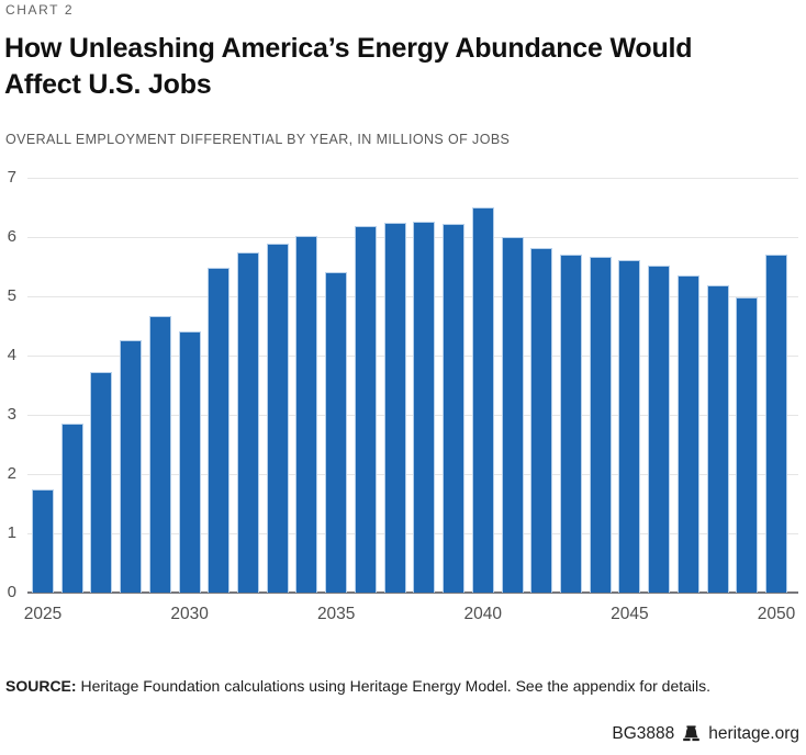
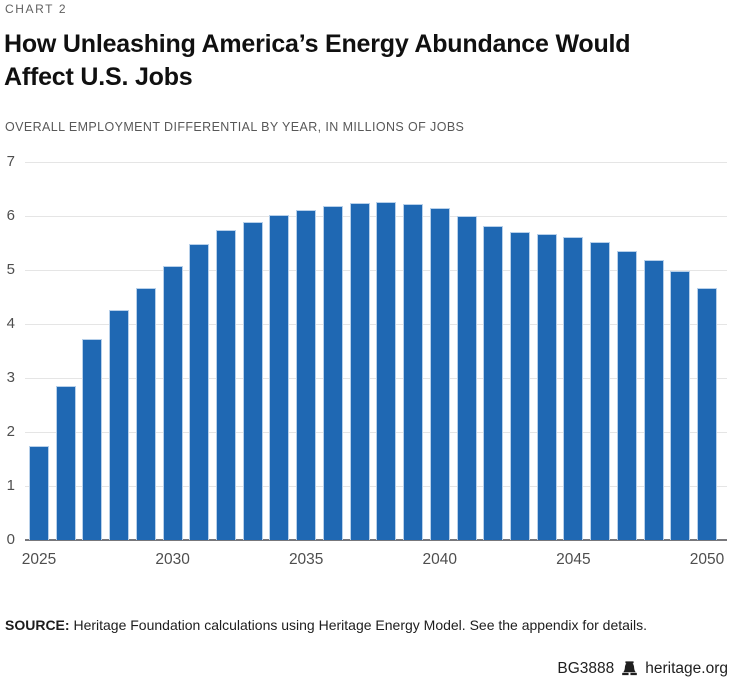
2030: 4.4 -> 5.1
2035: 5.4 -> 6.1
2040: 6.5 -> 6.2
2050: 5.7 -> 4.7
